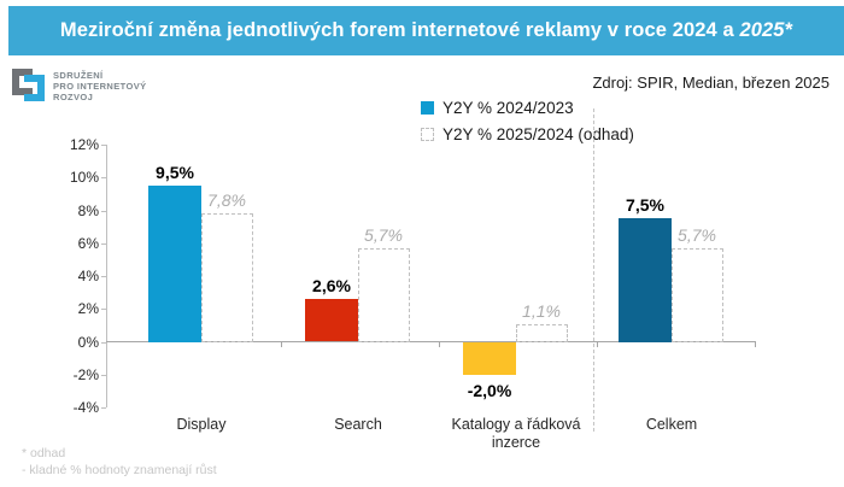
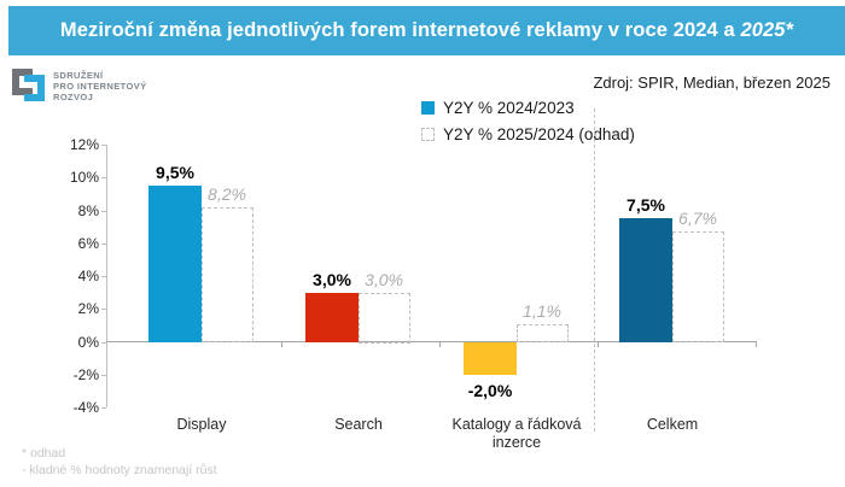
Y2Y % 2025/2024 (odhad)/Display: 7,8% -> 8,2%
Y2Y % 2024/2023/Search: 2,6% -> 3,0%
Y2Y % 2025/2024 (odhad)/Search: 5,7% -> 3,0%
Y2Y % 2025/2024 (odhad)/Celkem: 5,7% -> 6,7%
